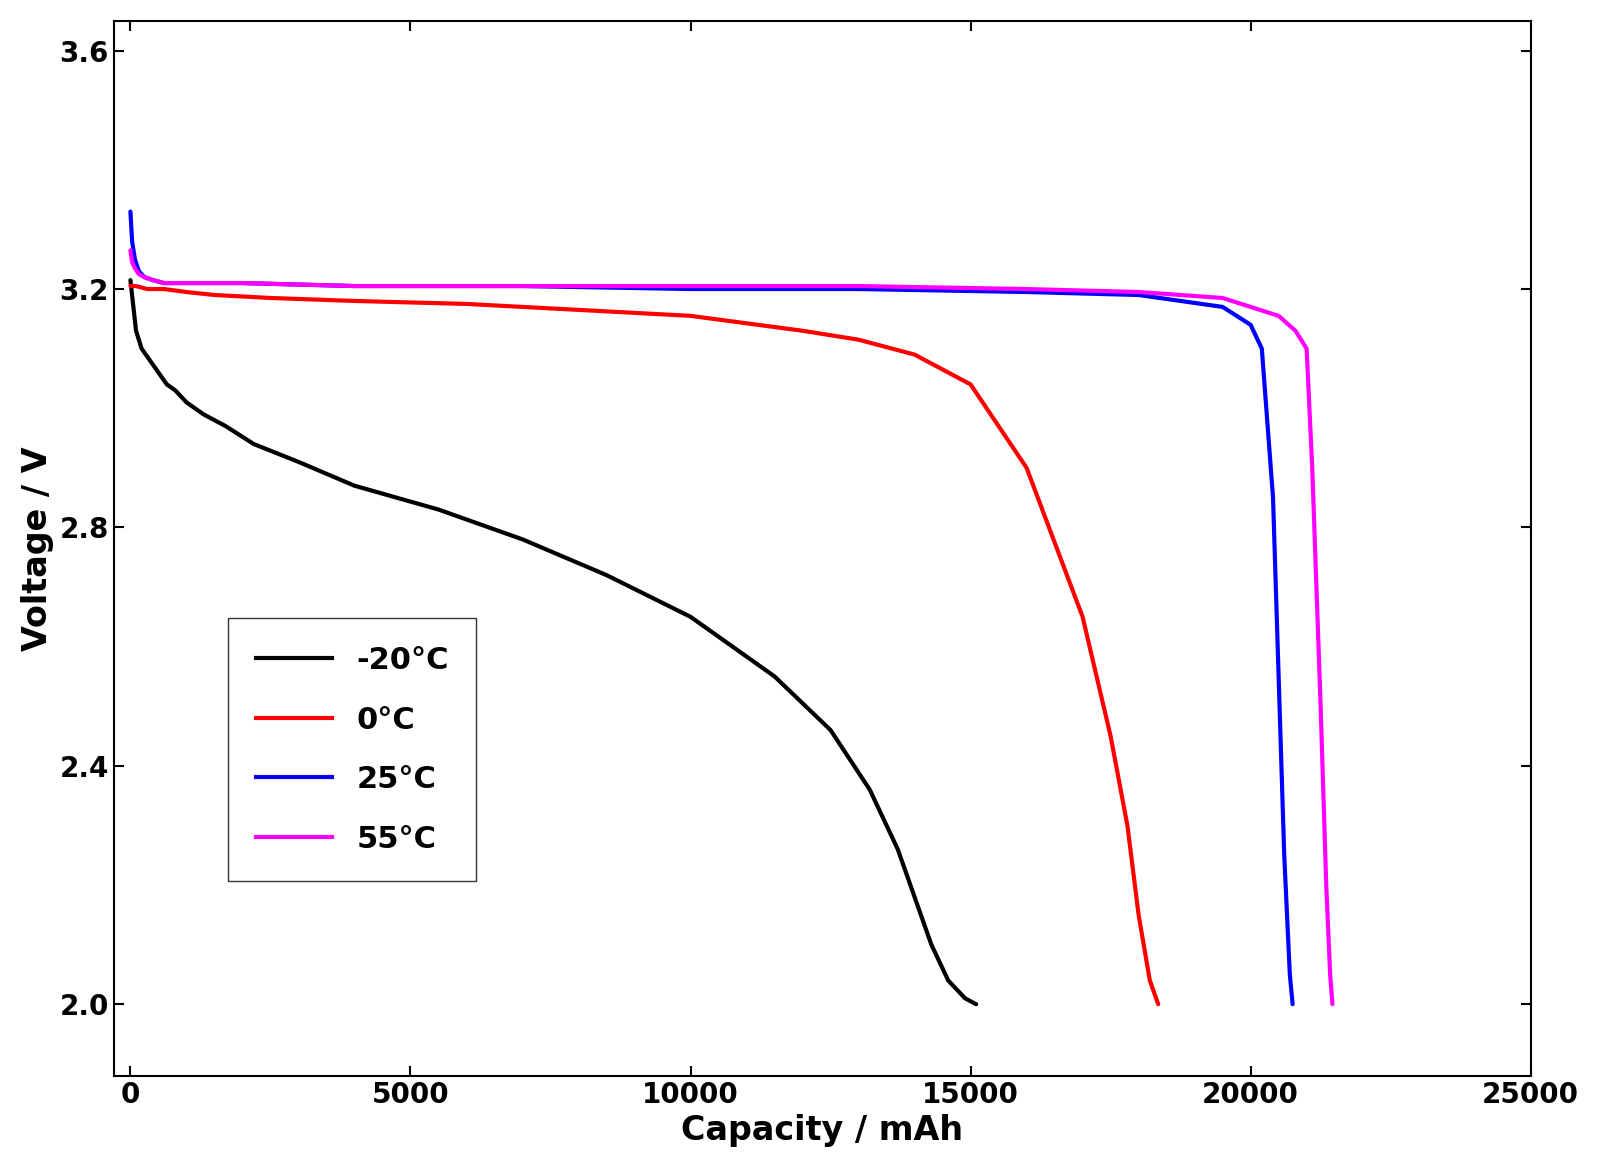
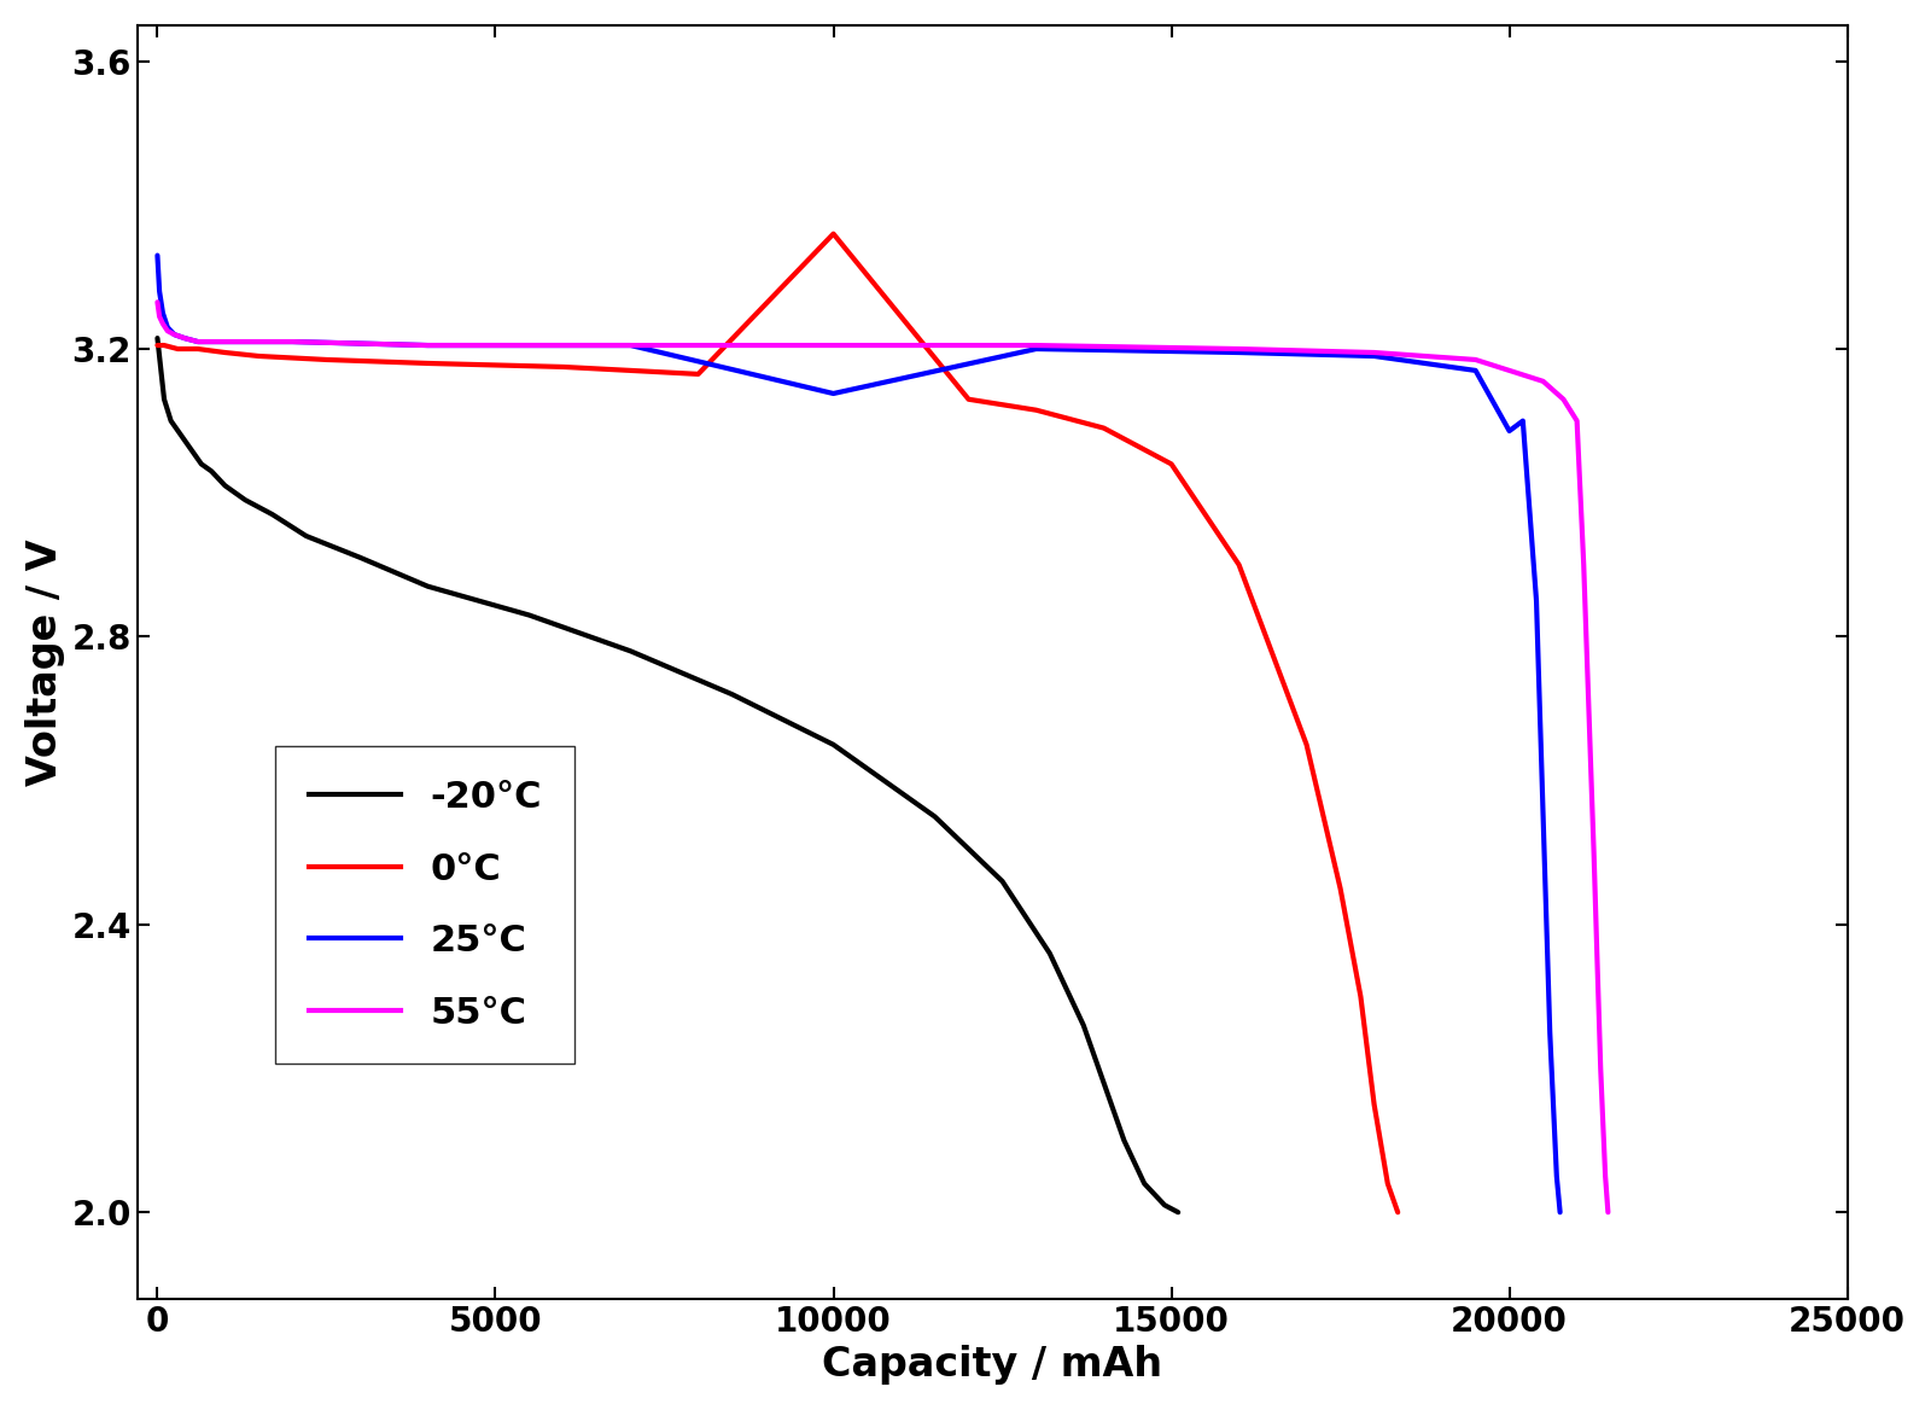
0°C/10000: 3.155 -> 3.360
25°C/10000: 3.200 -> 3.138
25°C/20000: 3.140 -> 3.086
